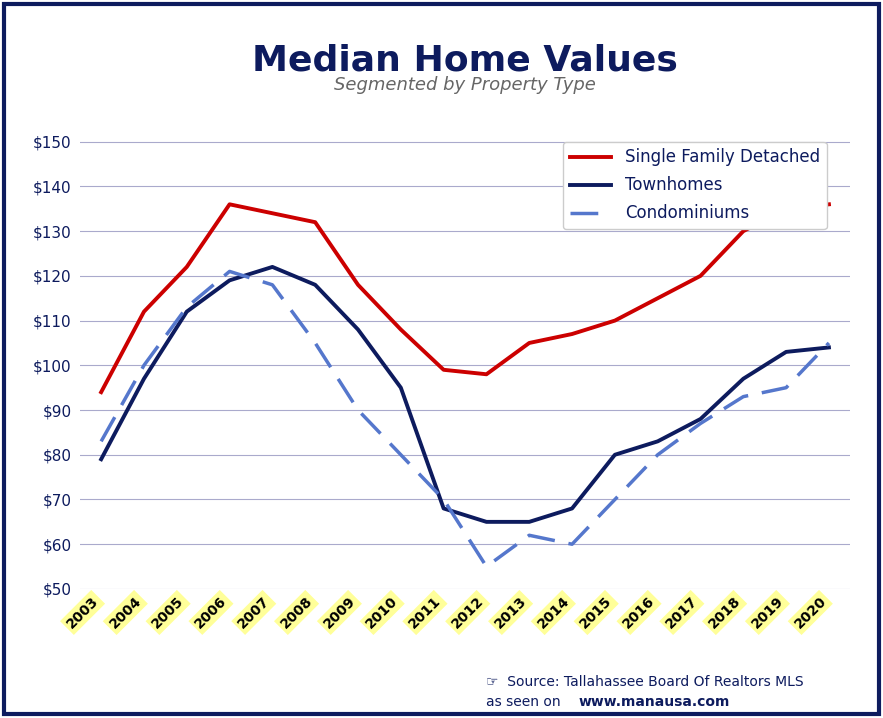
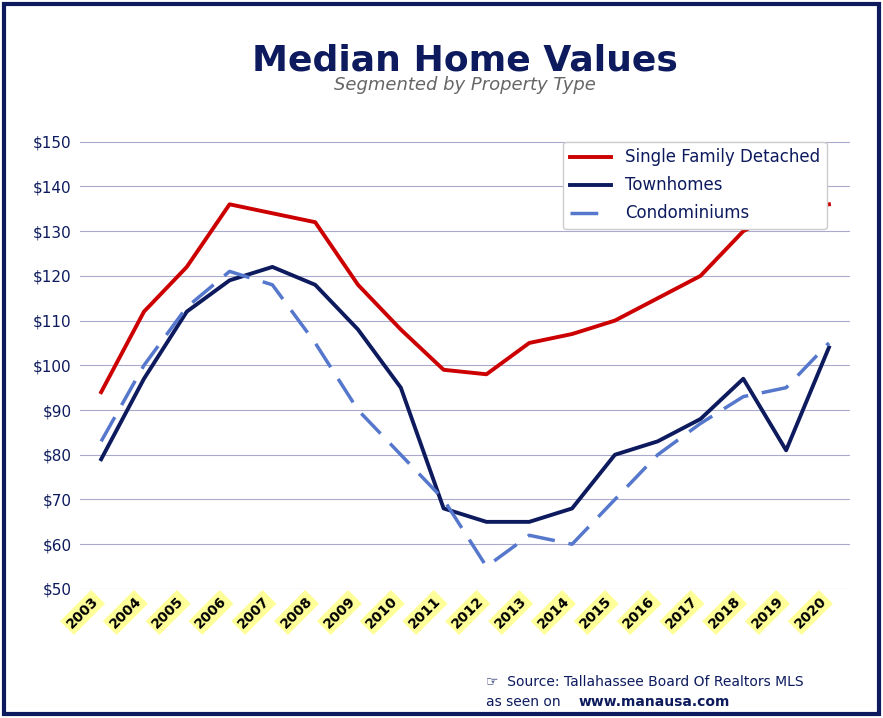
Townhomes/2019: $103 -> $81
